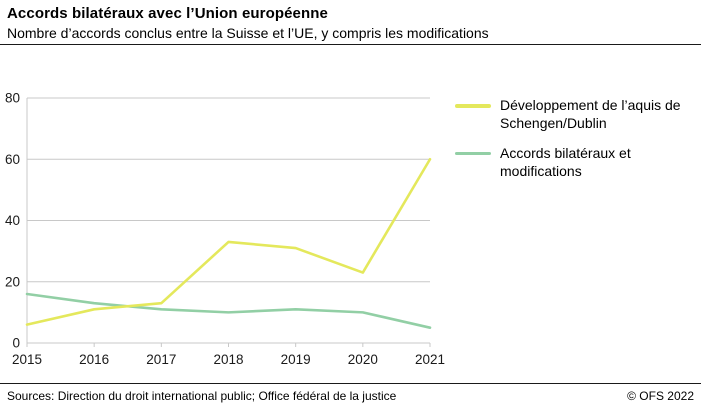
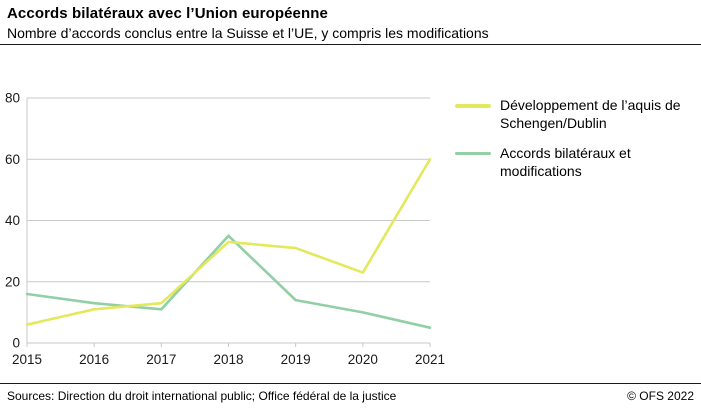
Accords bilatéraux et modifications/2018: 10 -> 35
Accords bilatéraux et modifications/2019: 11 -> 14
